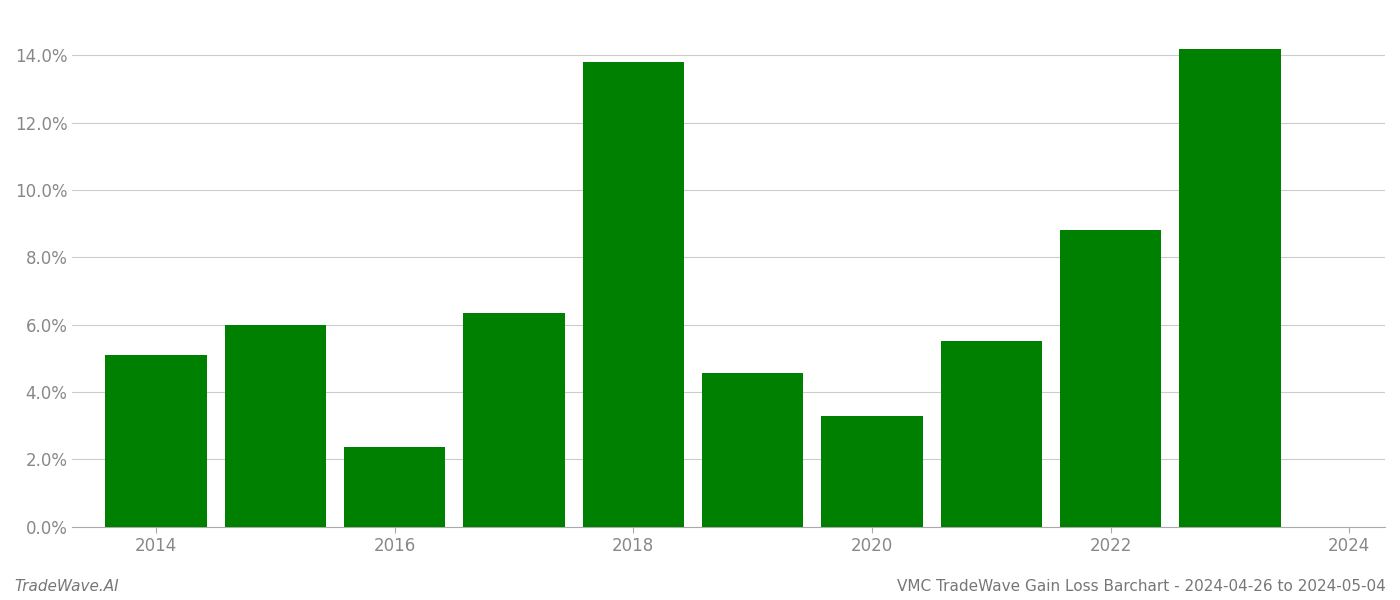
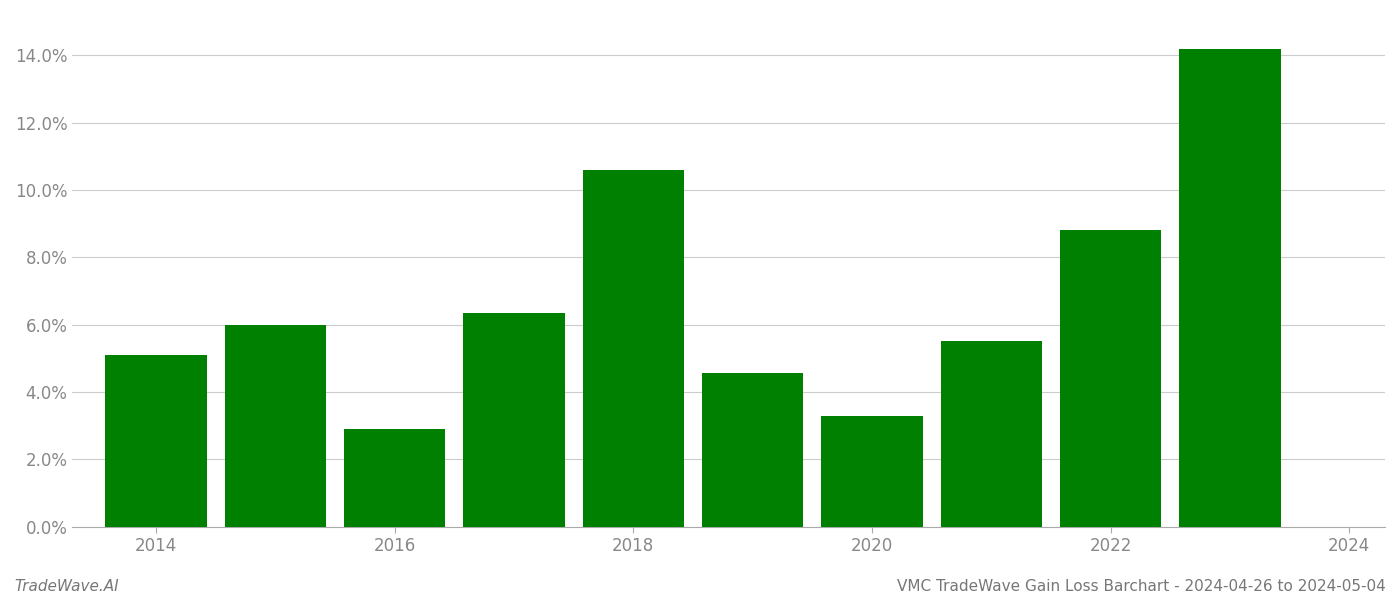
2016: 2.35% -> 2.90%
2018: 13.80% -> 10.60%
